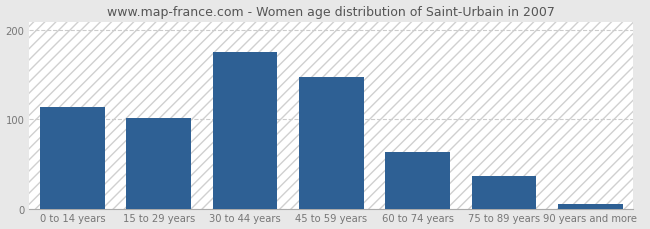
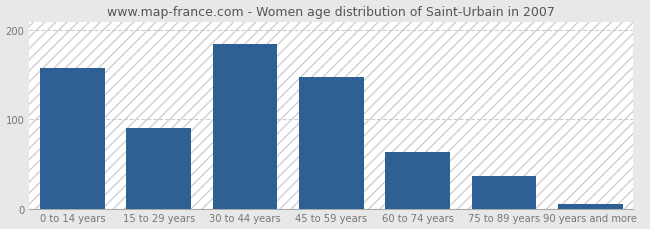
0 to 14 years: 114 -> 158
15 to 29 years: 102 -> 90
30 to 44 years: 176 -> 185
